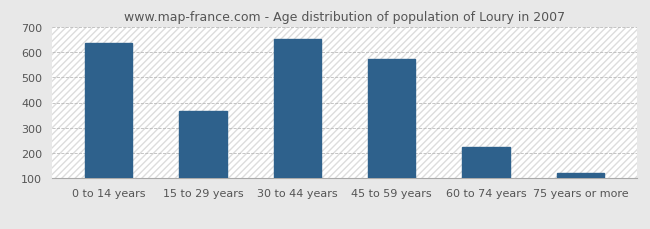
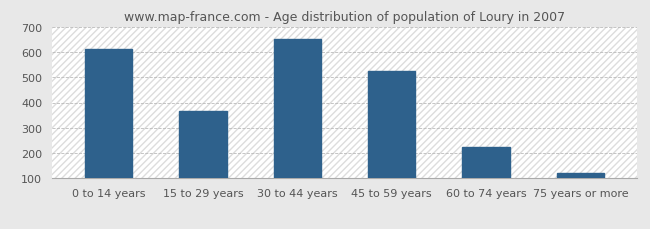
0 to 14 years: 635 -> 610
45 to 59 years: 570 -> 525
